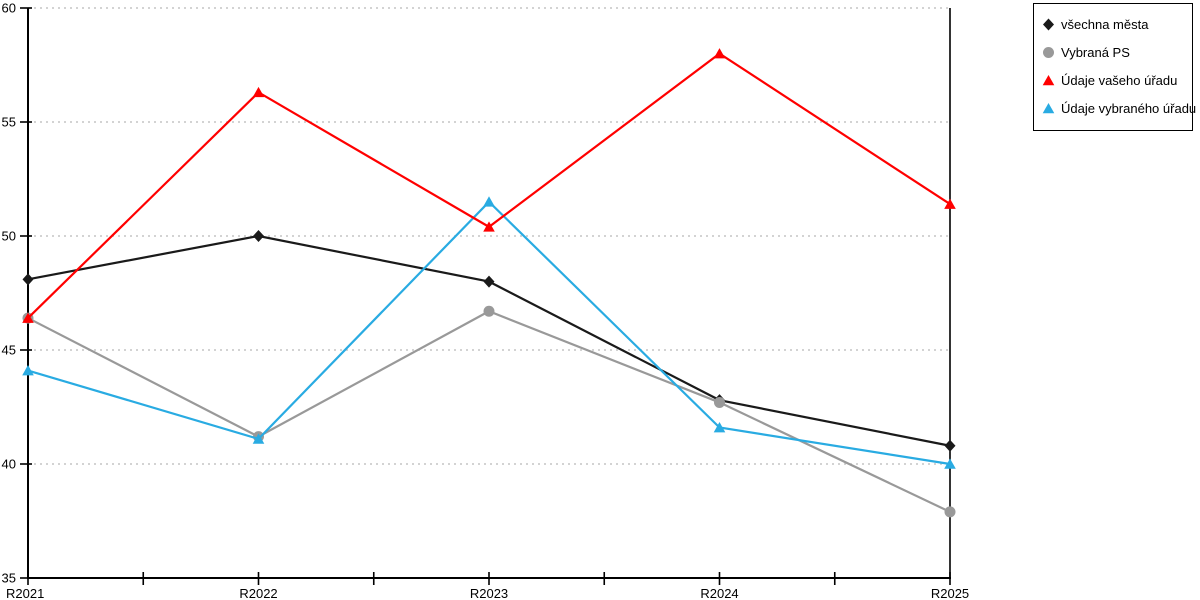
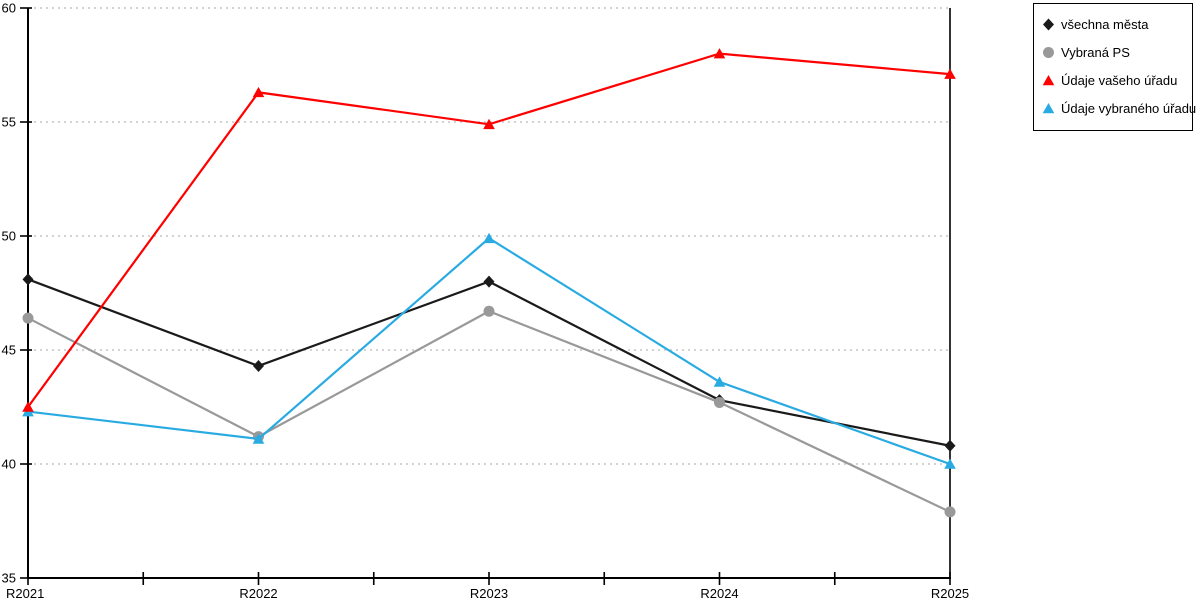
Údaje vašeho úřadu/R2021: 46.4 -> 42.5
Údaje vybraného úřadu/R2021: 44.1 -> 42.3
všechna města/R2022: 50.0 -> 44.3
Údaje vašeho úřadu/R2023: 50.4 -> 54.9
Údaje vybraného úřadu/R2023: 51.5 -> 49.9
Údaje vybraného úřadu/R2024: 41.6 -> 43.6
Údaje vašeho úřadu/R2025: 51.4 -> 57.1
